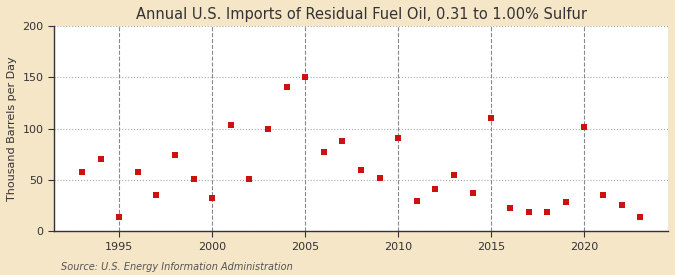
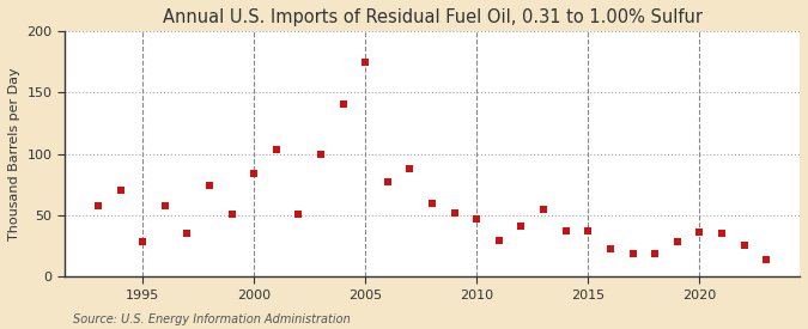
1995: 14 -> 28
2000: 32 -> 84
2005: 150 -> 175
2010: 91 -> 47
2015: 110 -> 37
2020: 101 -> 36
